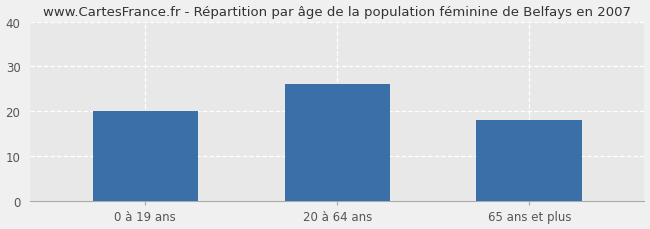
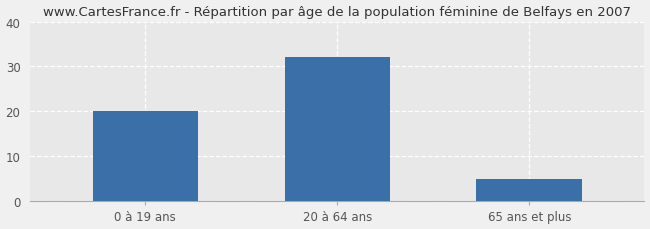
20 à 64 ans: 26 -> 32
65 ans et plus: 18 -> 5
